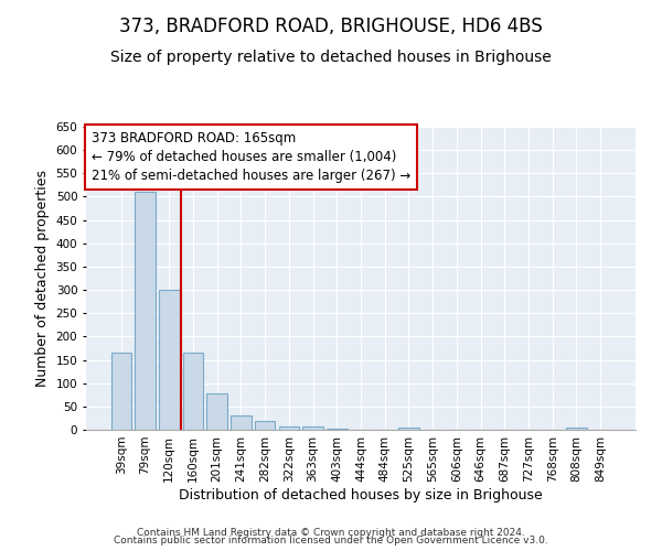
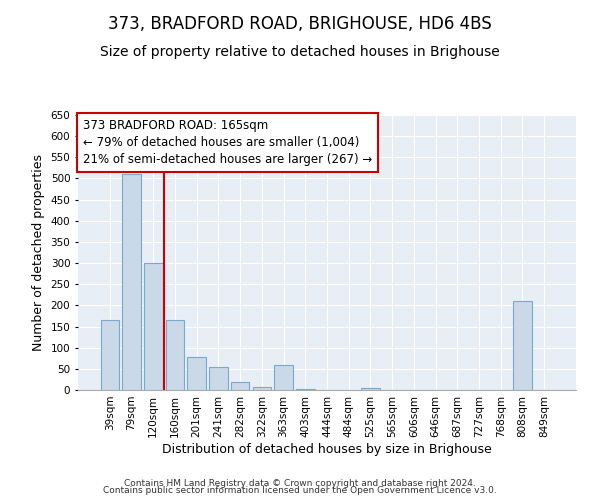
241sqm: 30 -> 55
363sqm: 8 -> 60
808sqm: 5 -> 210
